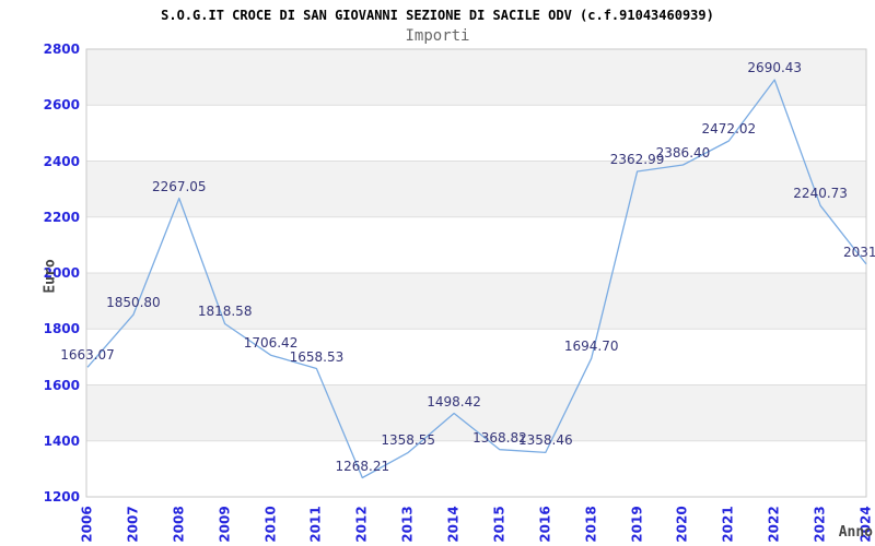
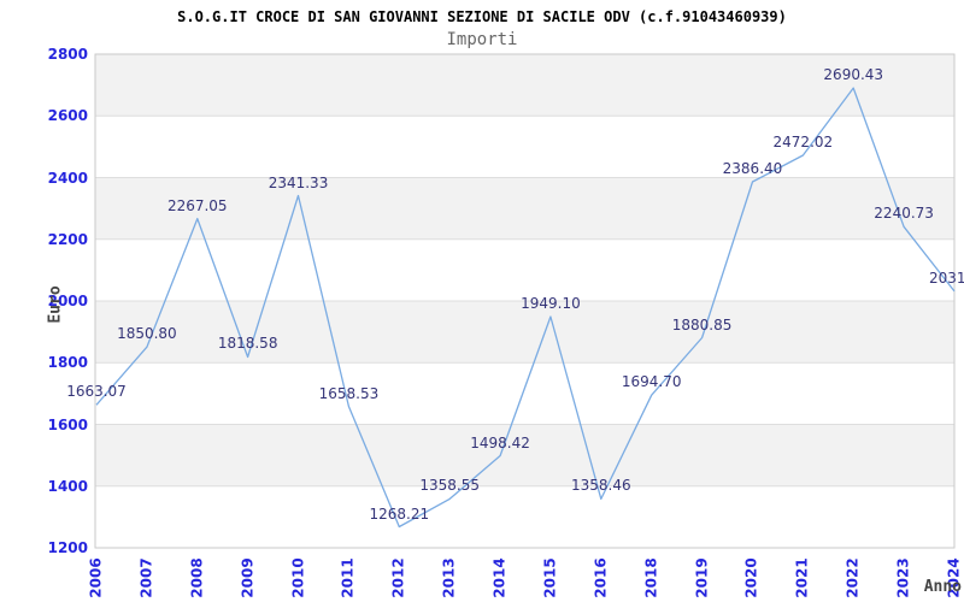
2010: 1706.42 -> 2341.33
2015: 1368.82 -> 1949.10
2019: 2362.99 -> 1880.85
